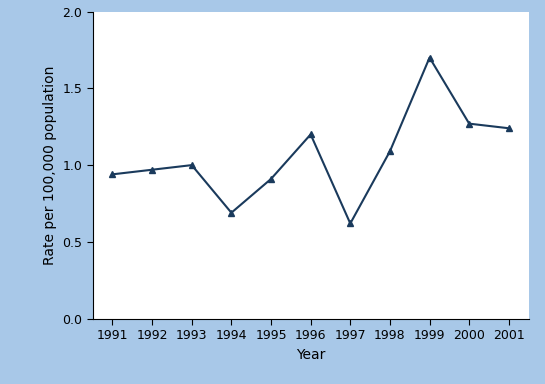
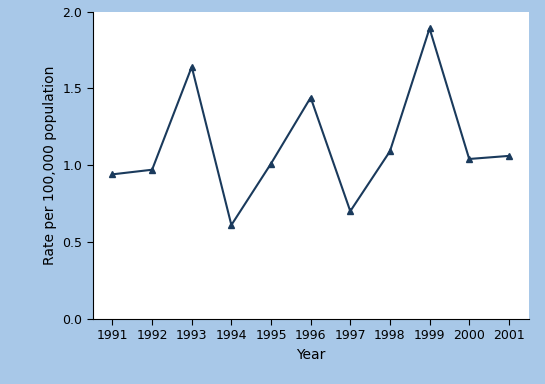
1993: 1.00 -> 1.64
1994: 0.69 -> 0.61
1995: 0.91 -> 1.01
1996: 1.20 -> 1.44
1997: 0.62 -> 0.70
1999: 1.70 -> 1.89
2000: 1.27 -> 1.04
2001: 1.24 -> 1.06
